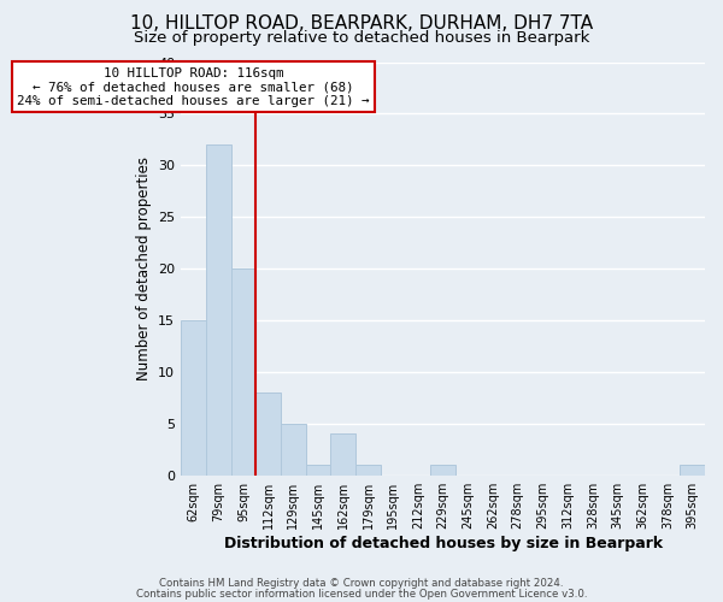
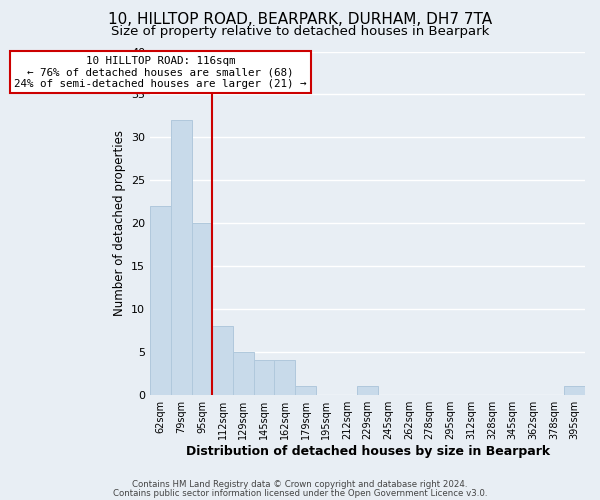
62sqm: 15 -> 22
145sqm: 1 -> 4
